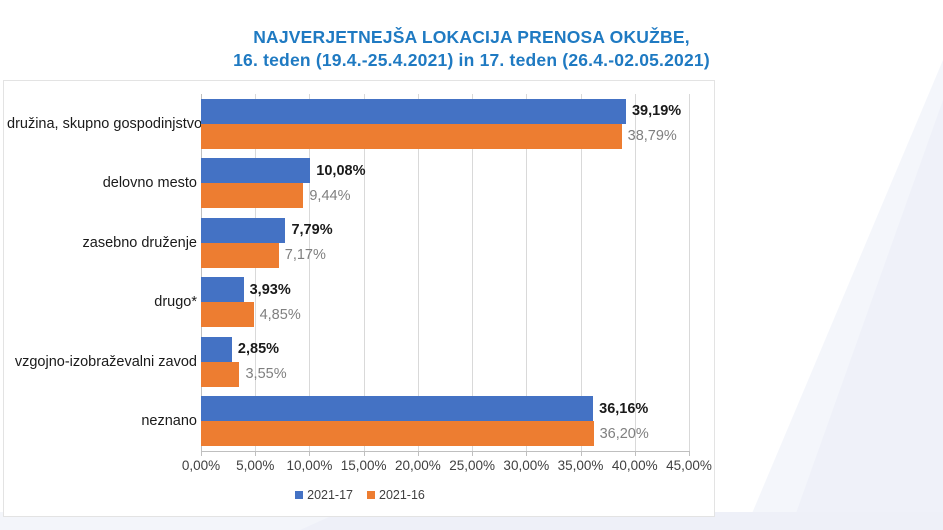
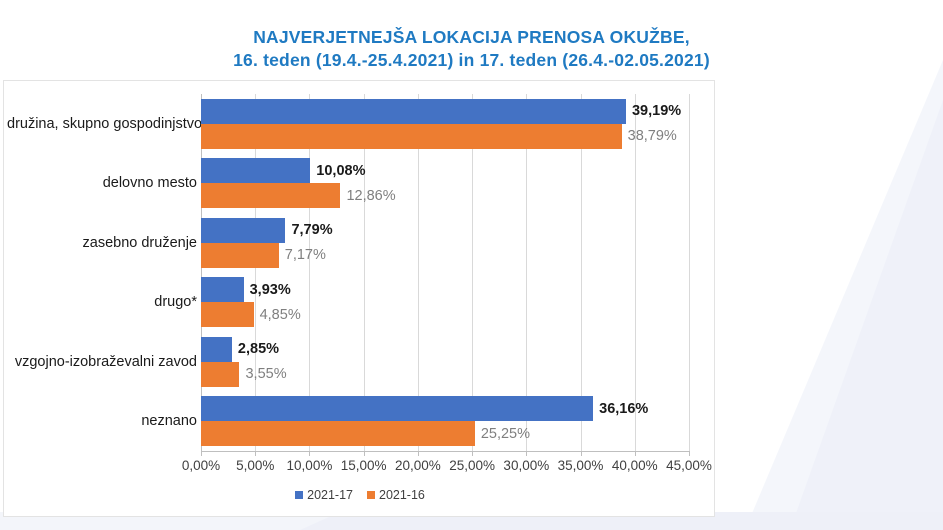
2021-16/delovno mesto: 9,44% -> 12,86%
2021-16/neznano: 36,20% -> 25,25%
